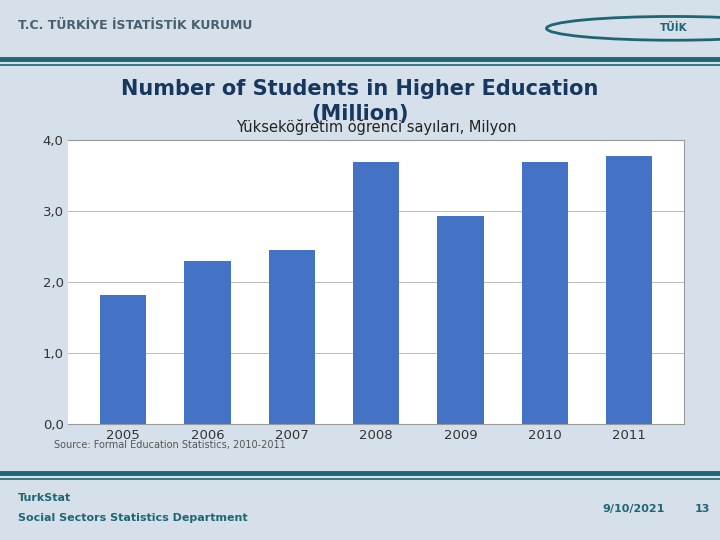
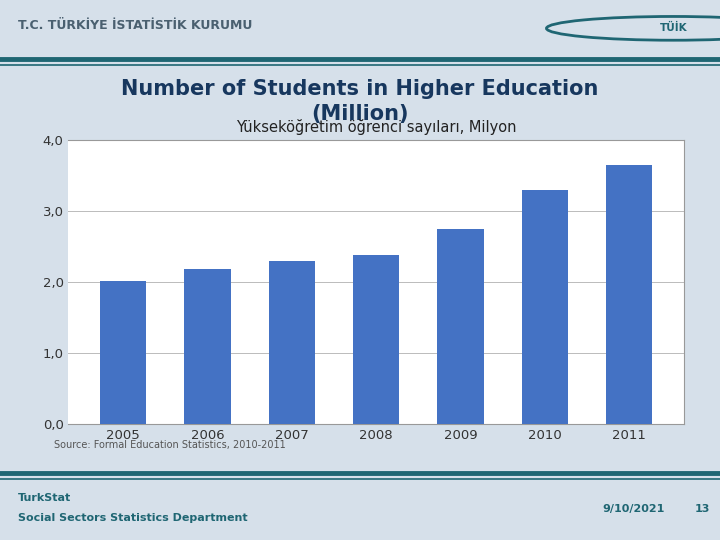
2005: 1,82 -> 2,02
2006: 2,30 -> 2,18
2007: 2,46 -> 2,30
2008: 3,70 -> 2,38
2009: 2,94 -> 2,75
2010: 3,70 -> 3,30
2011: 3,78 -> 3,65
